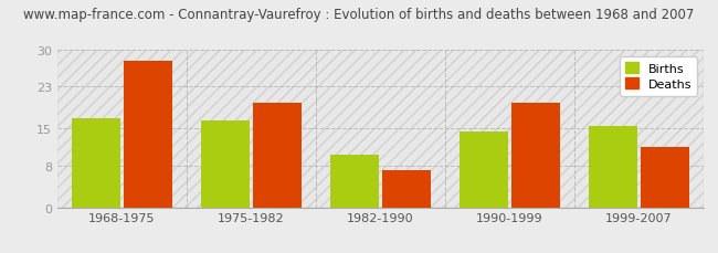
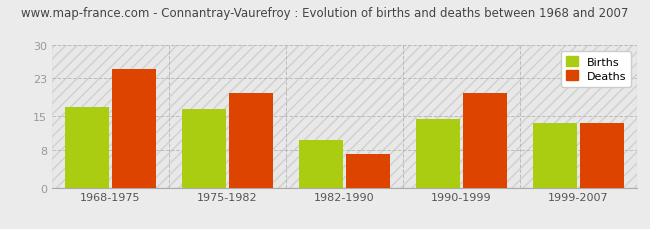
Deaths/1968-1975: 28.0 -> 25.0
Births/1999-2007: 15.5 -> 13.5
Deaths/1999-2007: 11.5 -> 13.5
